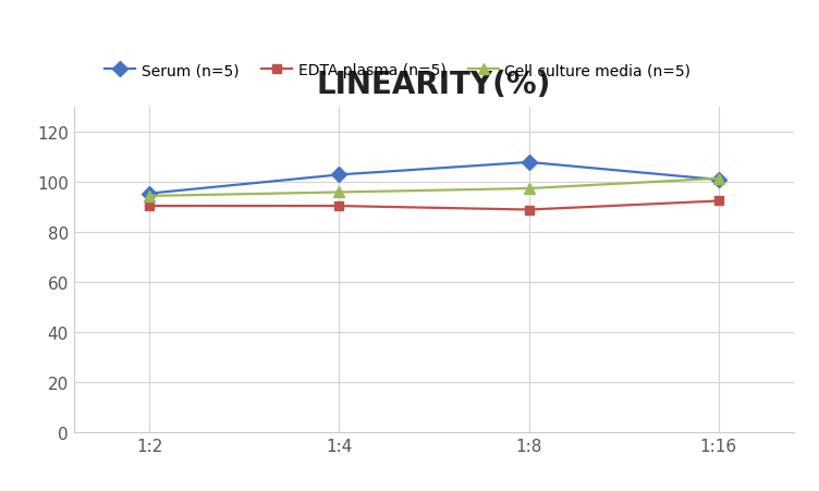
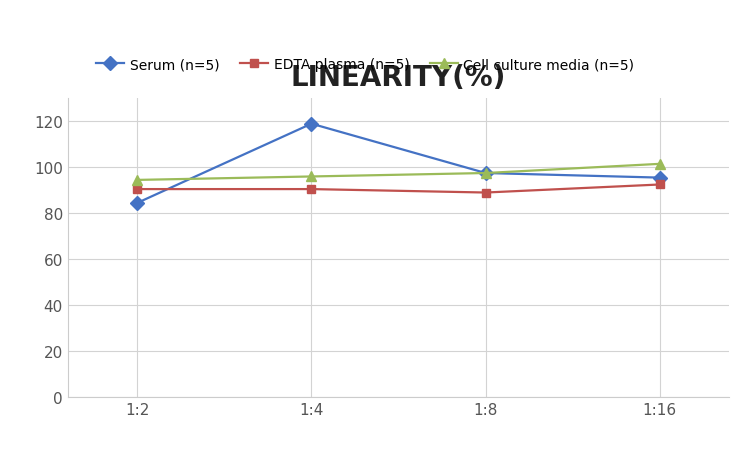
Serum (n=5)/1:2: 95.5 -> 84.5
Serum (n=5)/1:4: 103.0 -> 119.0
Serum (n=5)/1:8: 108.0 -> 97.5
Serum (n=5)/1:16: 101.0 -> 95.5
